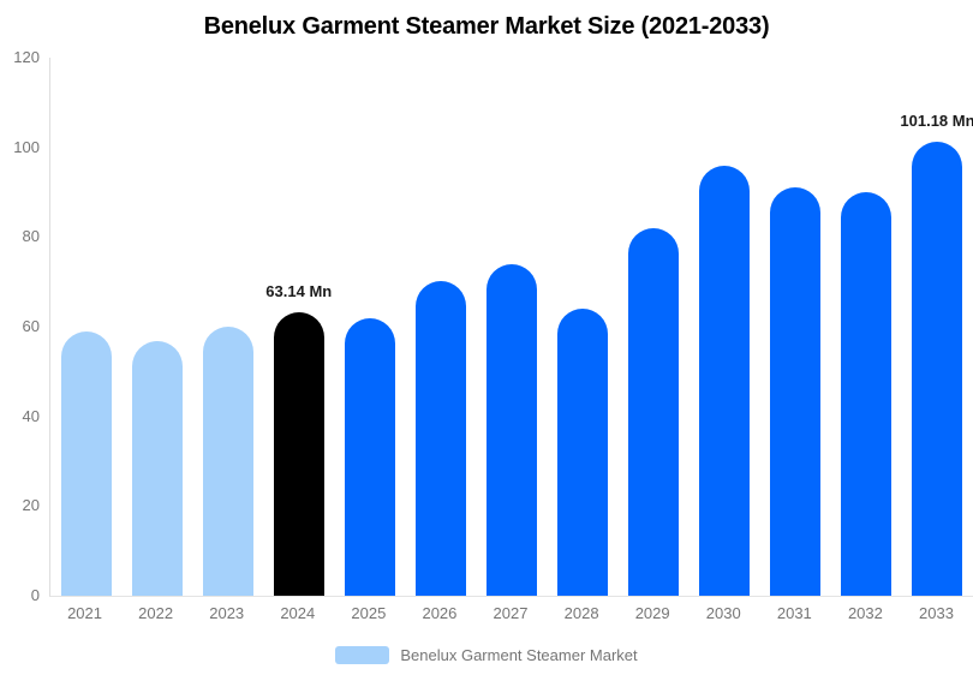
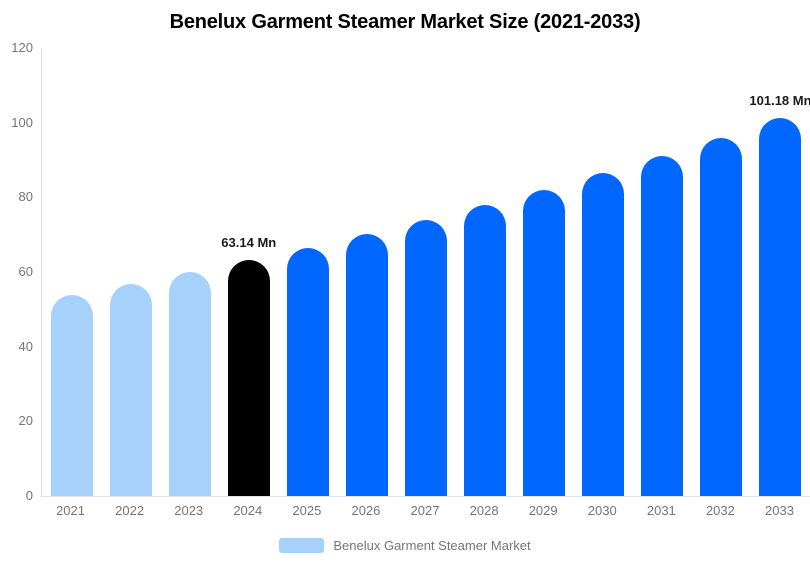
2021: 59 -> 54
2025: 62 -> 67
2028: 64 -> 78
2030: 96 -> 86
2032: 90 -> 96
